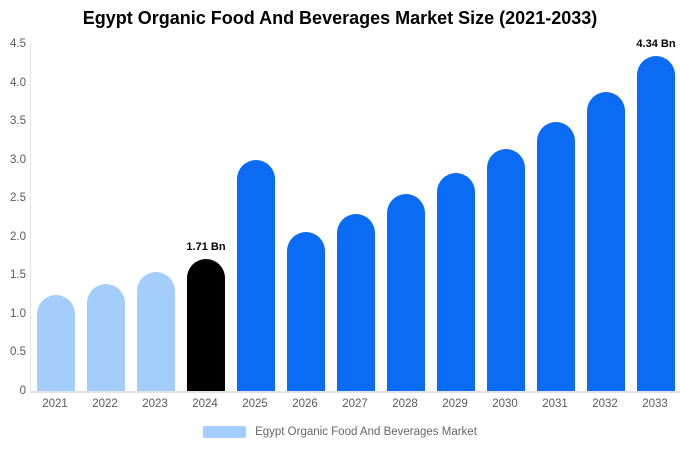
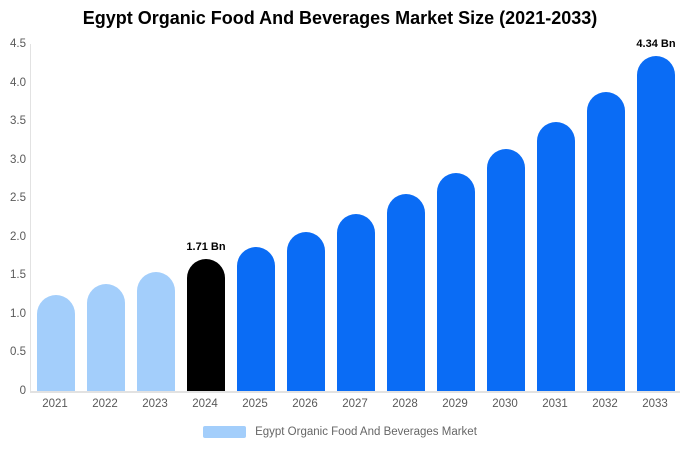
2025: 3.0 -> 1.9
